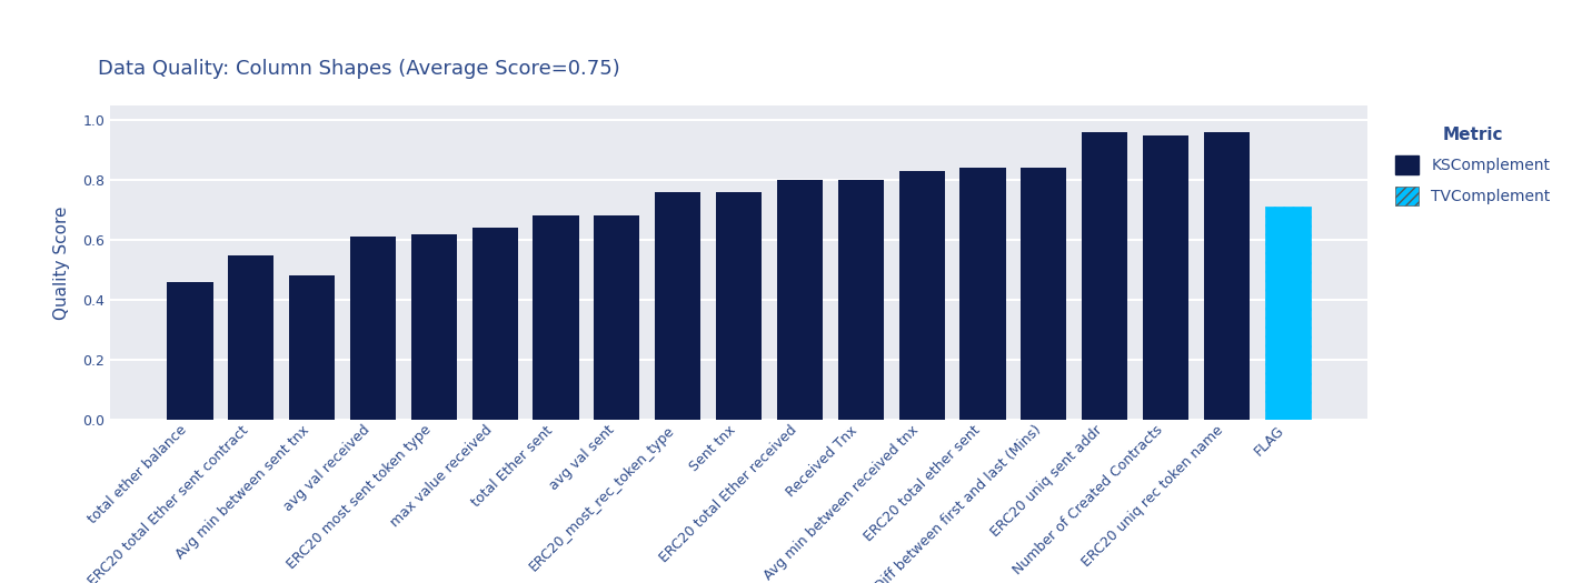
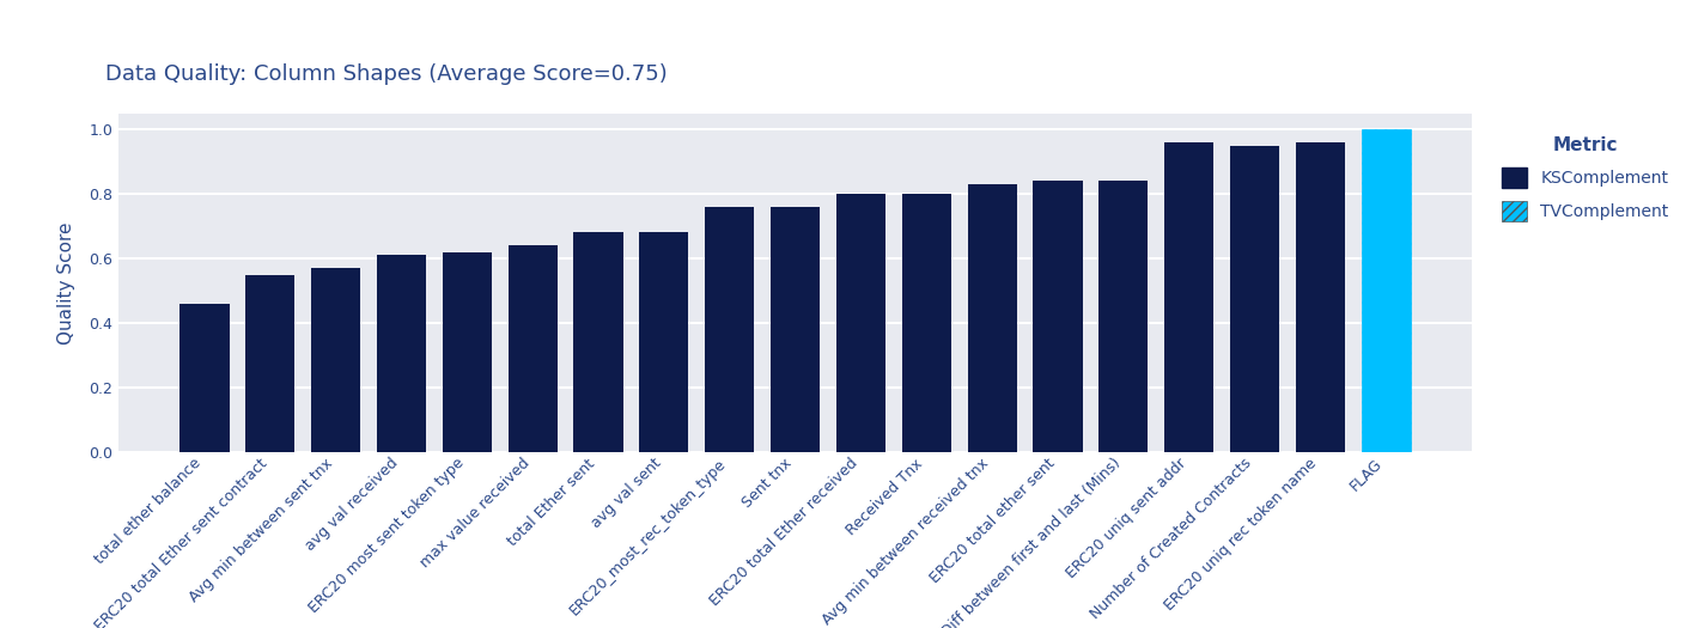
Avg min between sent tnx: 0.48 -> 0.57
FLAG: 0.71 -> 1.00
